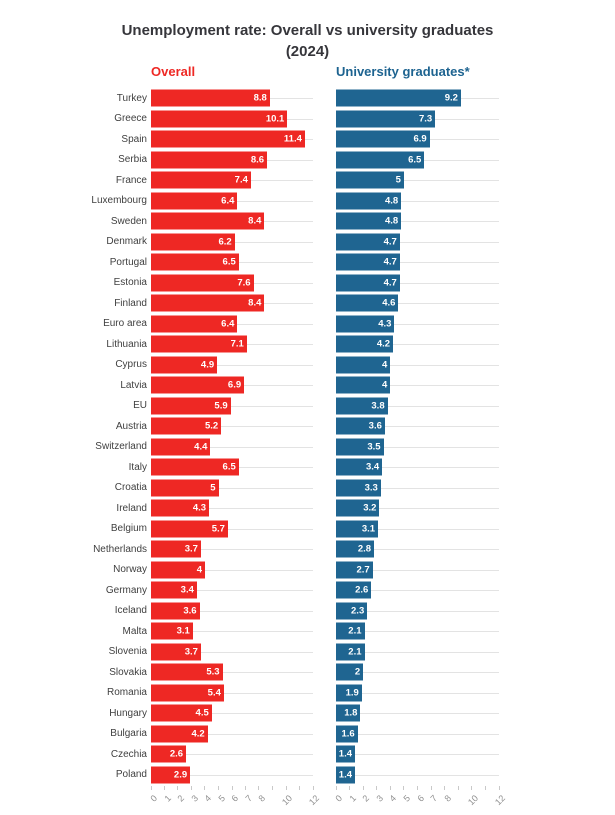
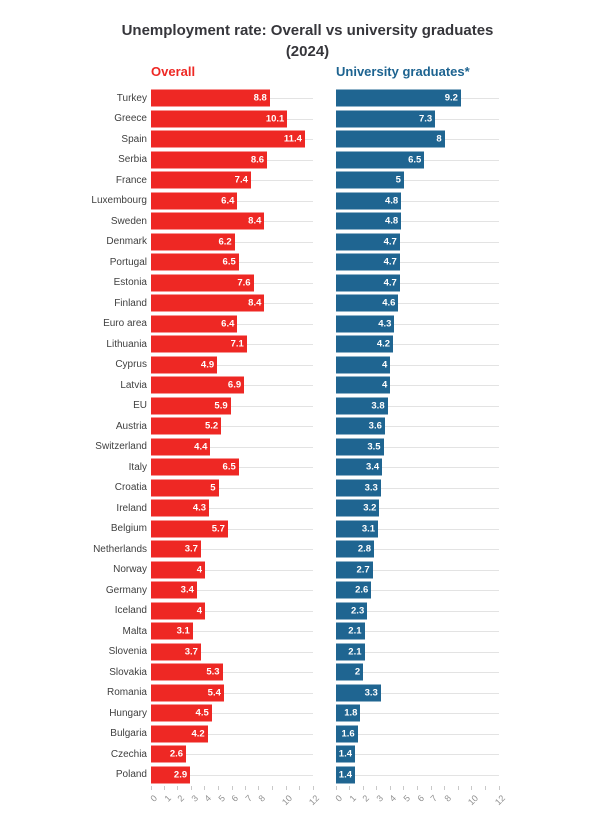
University graduates*/Spain: 6.9 -> 8
Overall/Iceland: 3.6 -> 4
University graduates*/Romania: 1.9 -> 3.3
